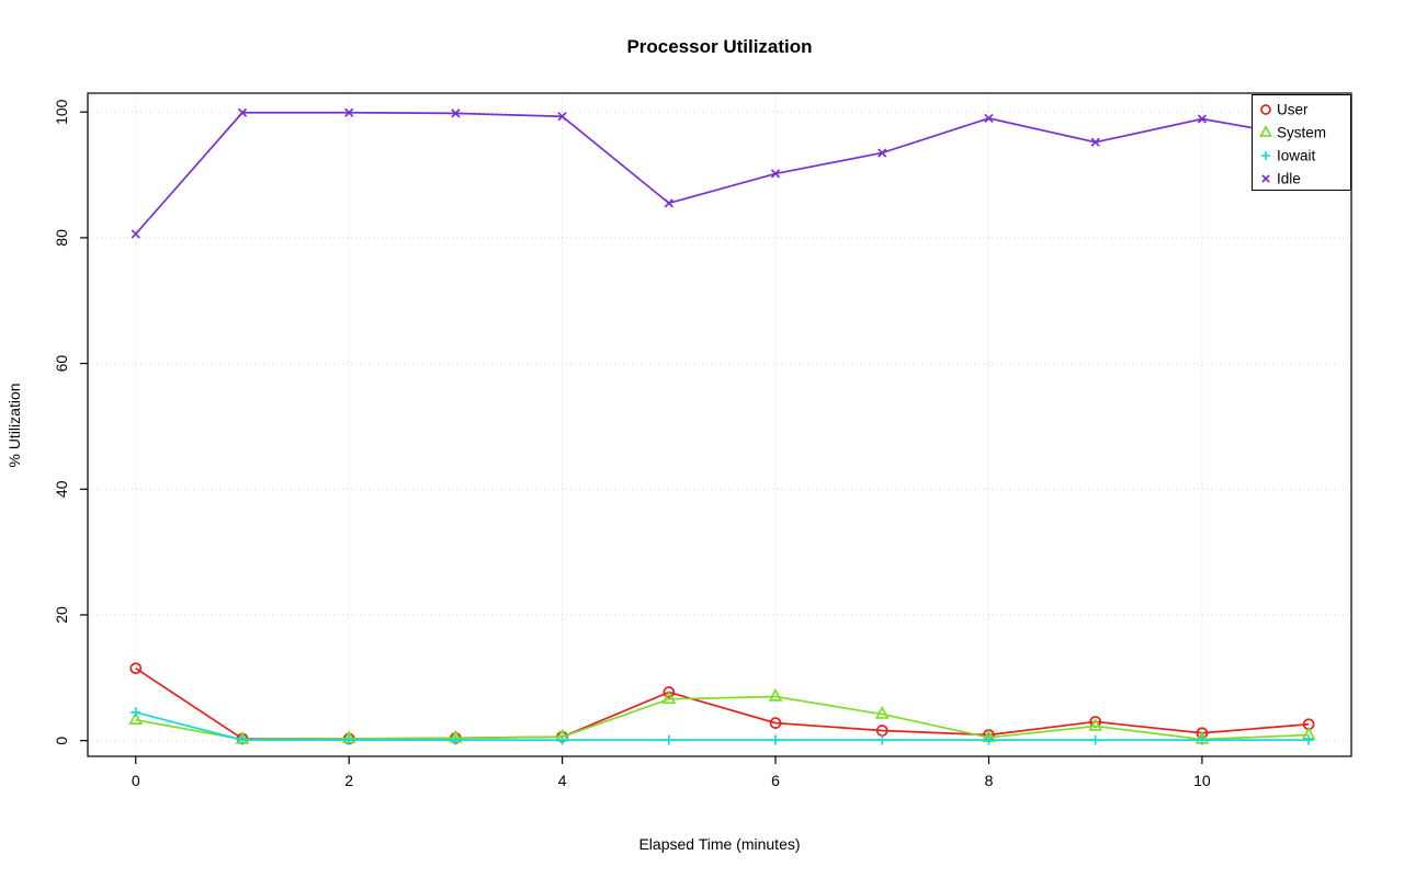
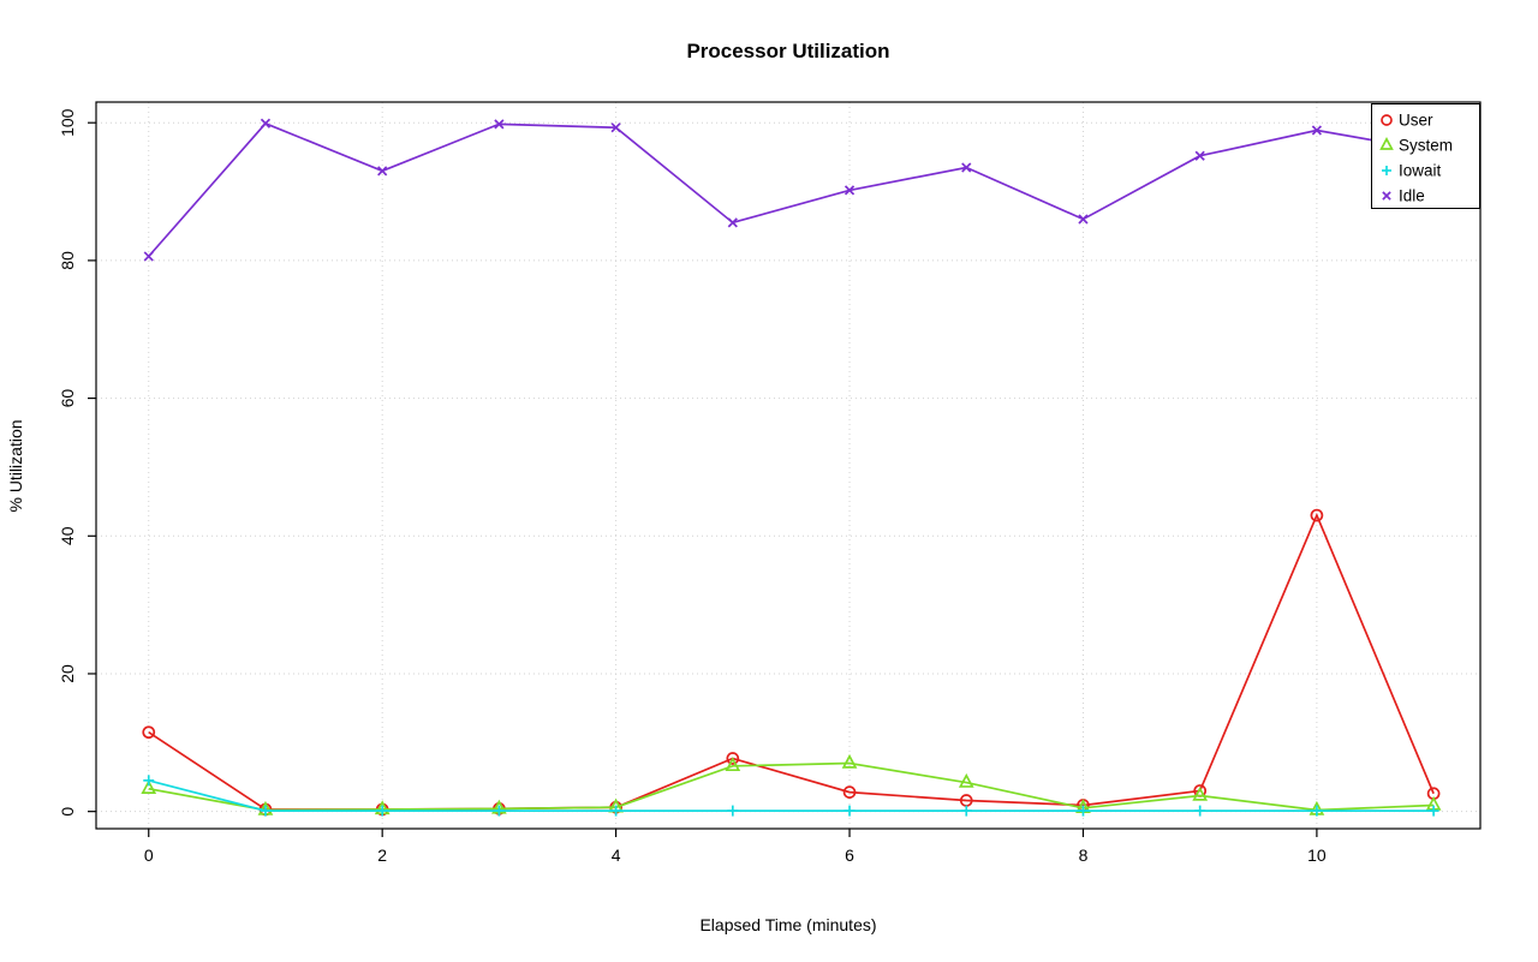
Idle/2: 100 -> 93
Idle/8: 99 -> 86
User/10: 1 -> 43
